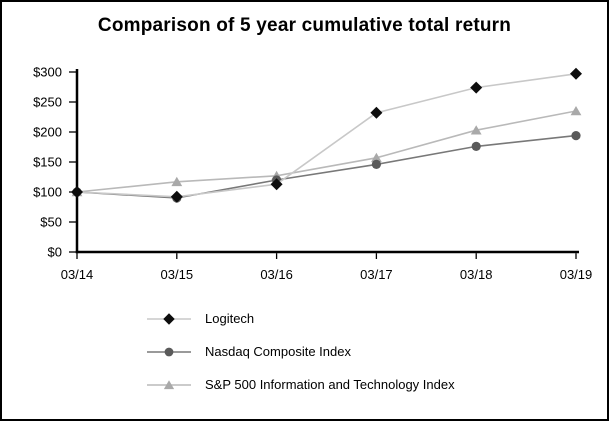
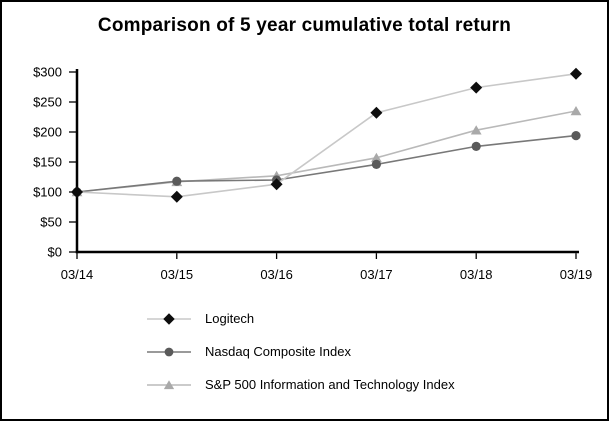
Nasdaq Composite Index/03/15: $90 -> $120
